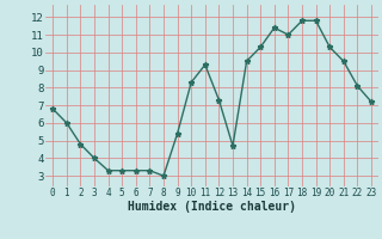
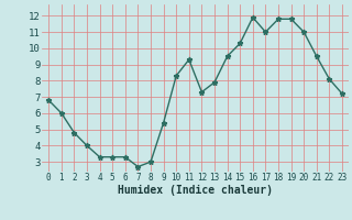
7: 3.3 -> 2.7
13: 4.7 -> 7.9
16: 11.4 -> 11.9
20: 10.3 -> 11.0
